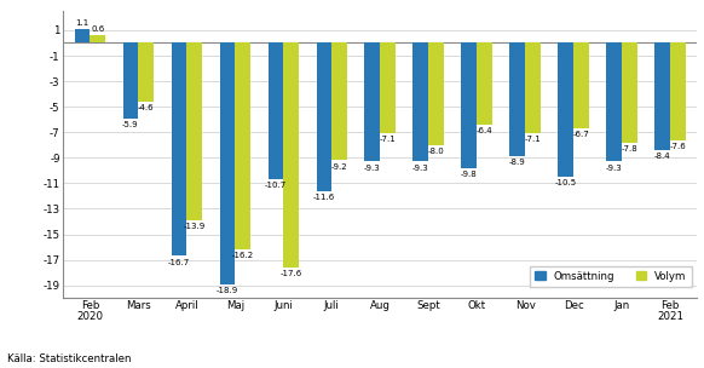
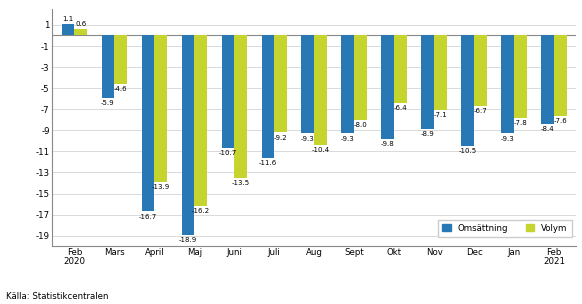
Volym/Juni: -17.6 -> -13.5
Volym/Aug: -7.1 -> -10.4
